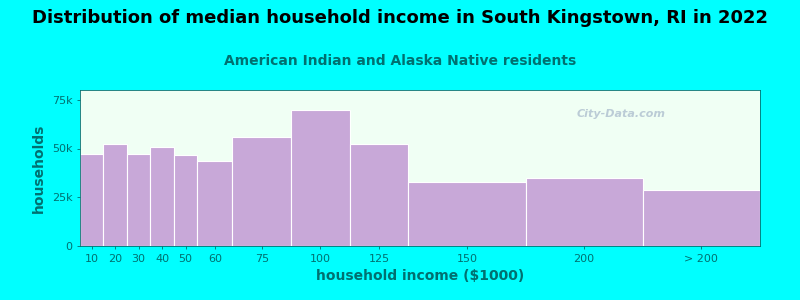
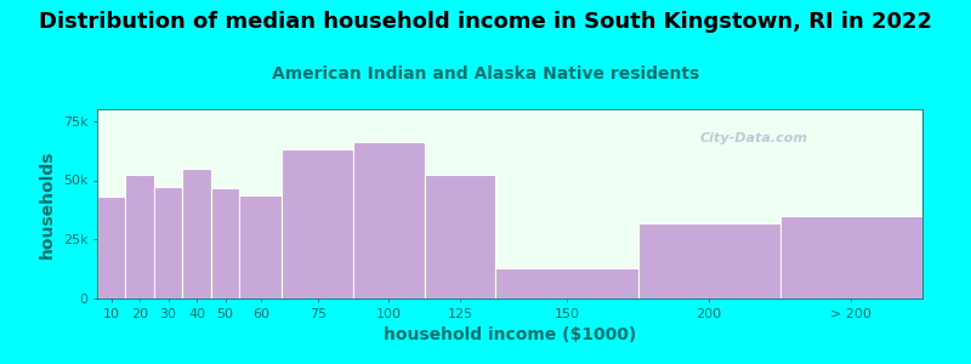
10: 47k -> 43k
40: 51k -> 55k
75: 56k -> 63k
100: 70k -> 66k
150: 33k -> 13k
200: 35k -> 32k
> 200: 28k -> 35k
